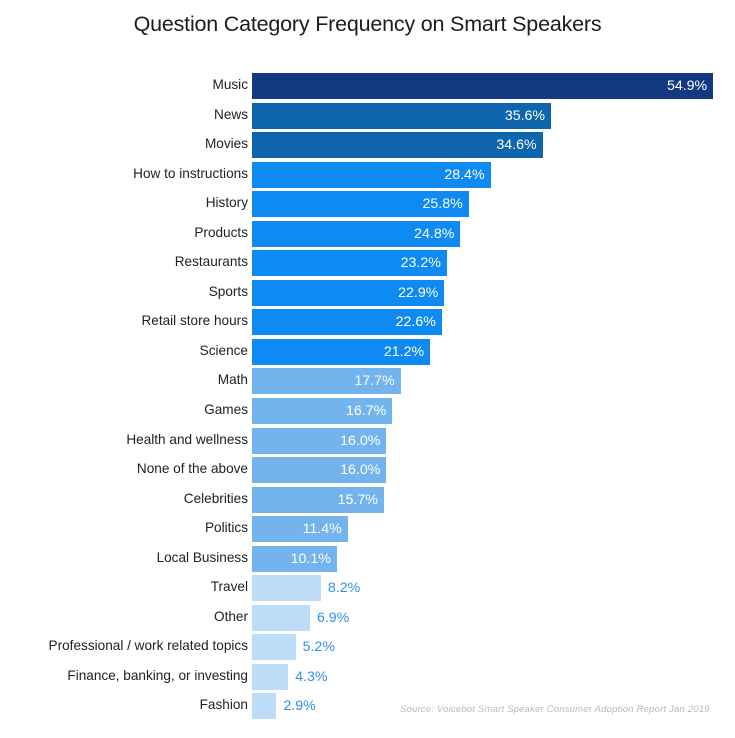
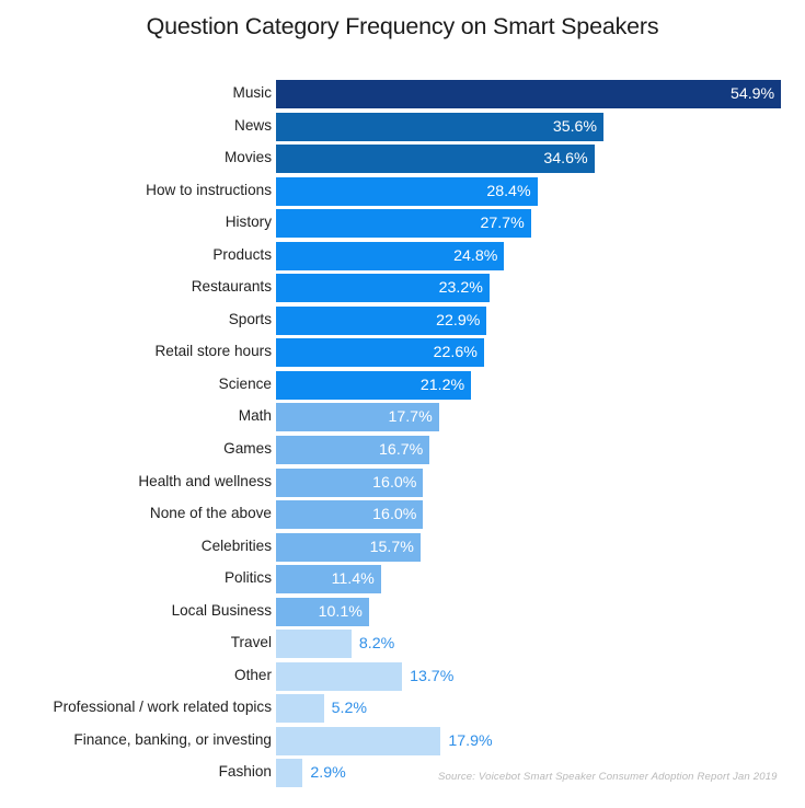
History: 25.8% -> 27.7%
Other: 6.9% -> 13.7%
Finance, banking, or investing: 4.3% -> 17.9%
